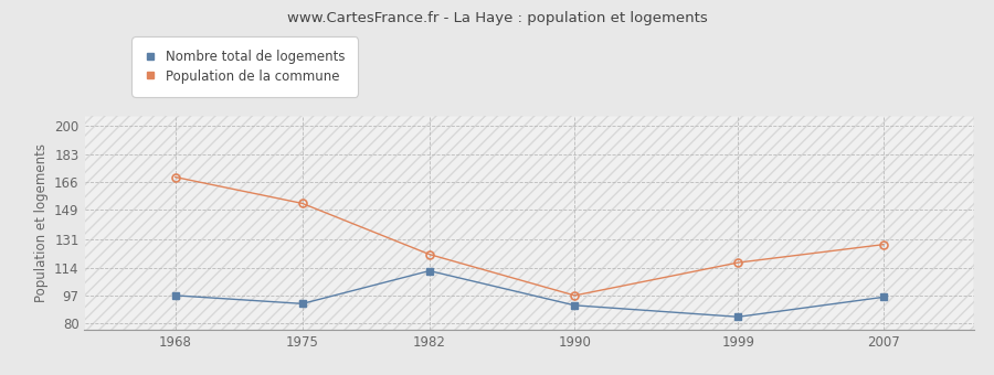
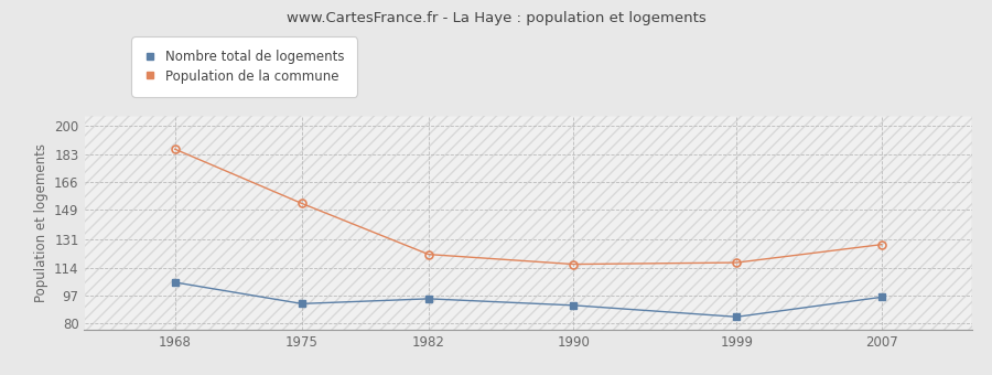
Nombre total de logements/1968: 97 -> 105
Population de la commune/1968: 169 -> 186
Nombre total de logements/1982: 112 -> 95
Population de la commune/1990: 97 -> 116
